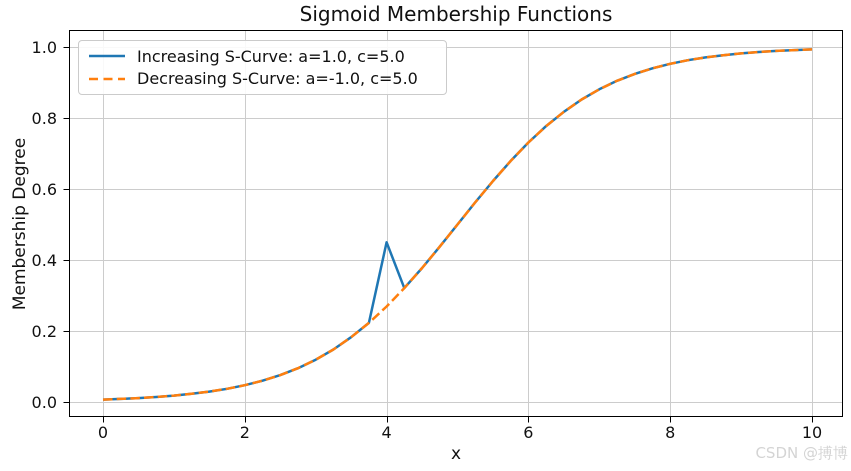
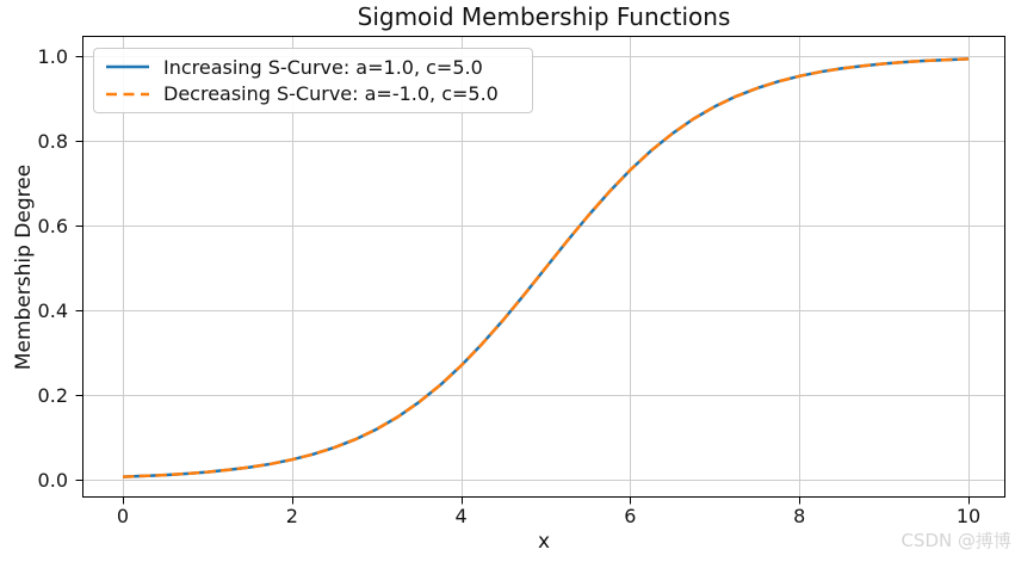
Increasing S-Curve: a=1.0, c=5.0/4: 0.45 -> 0.27
